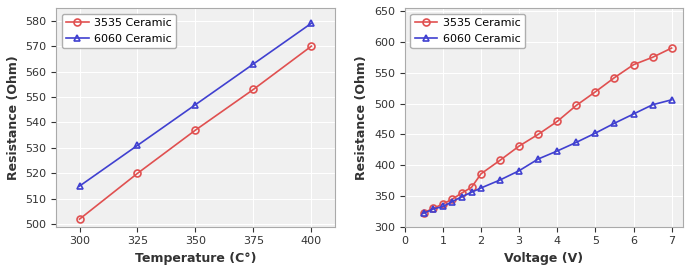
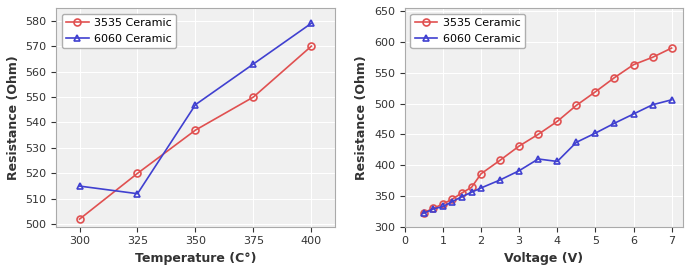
6060 Ceramic/325: 531 -> 512
3535 Ceramic/375: 553 -> 550
6060 Ceramic/4: 423 -> 406
